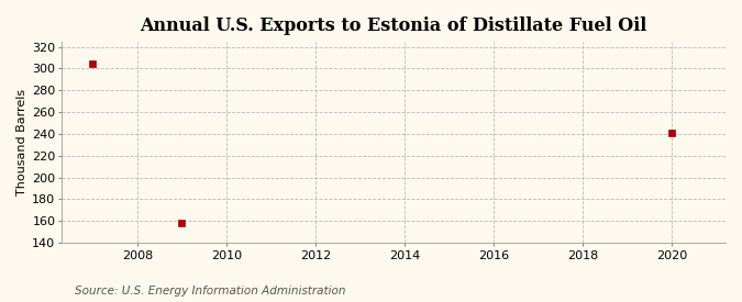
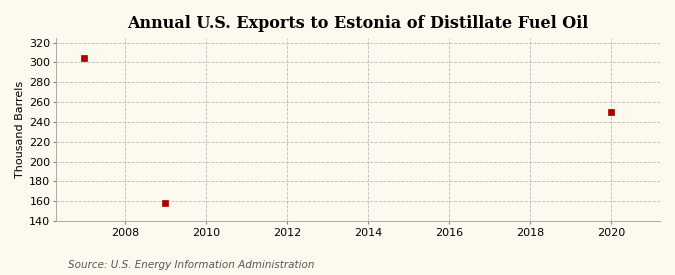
2020: 241 -> 250
